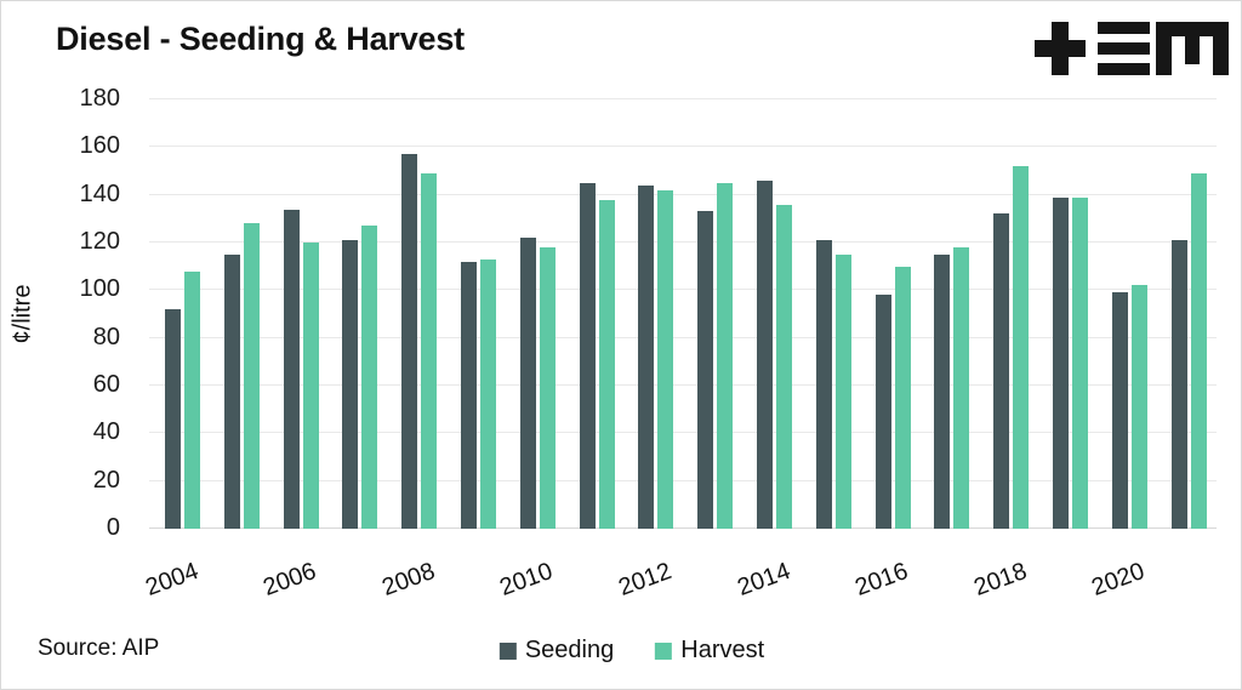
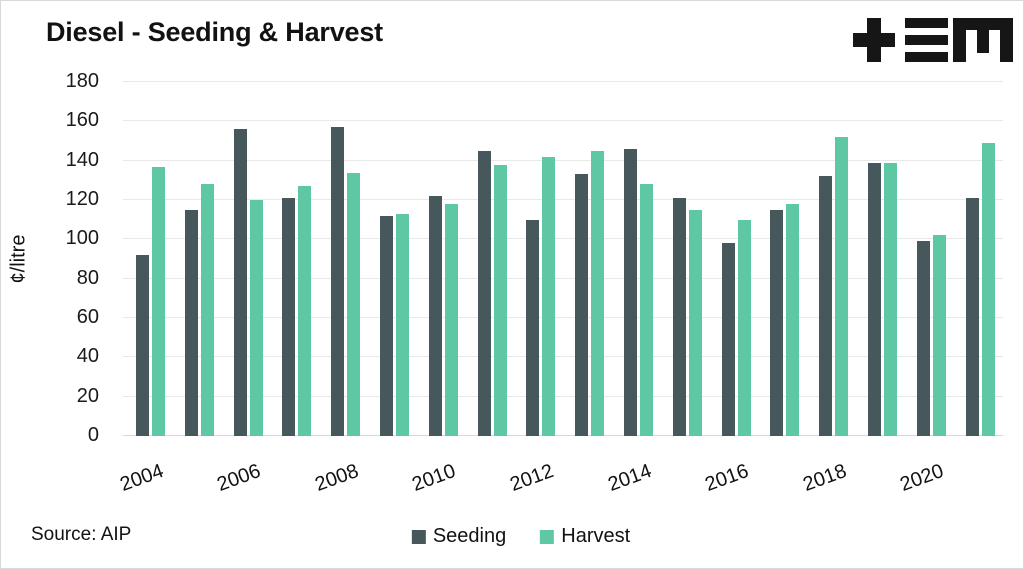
Harvest/2004: 108 -> 137
Seeding/2006: 134 -> 156
Harvest/2008: 149 -> 134
Seeding/2012: 144 -> 110
Harvest/2014: 136 -> 128
